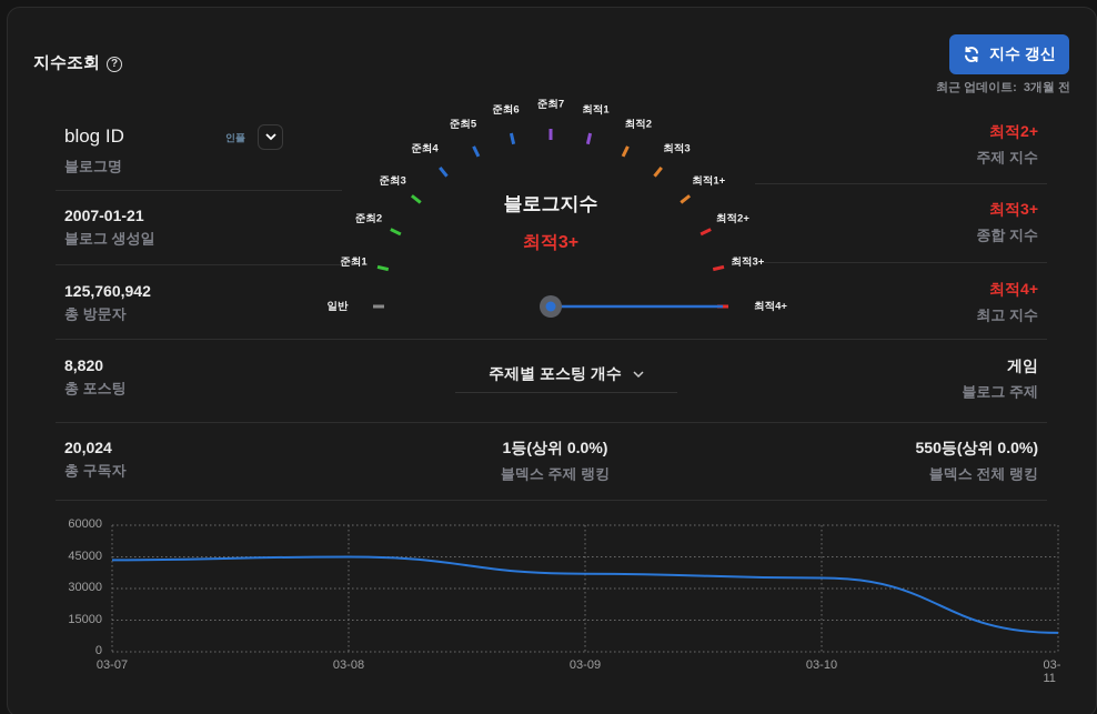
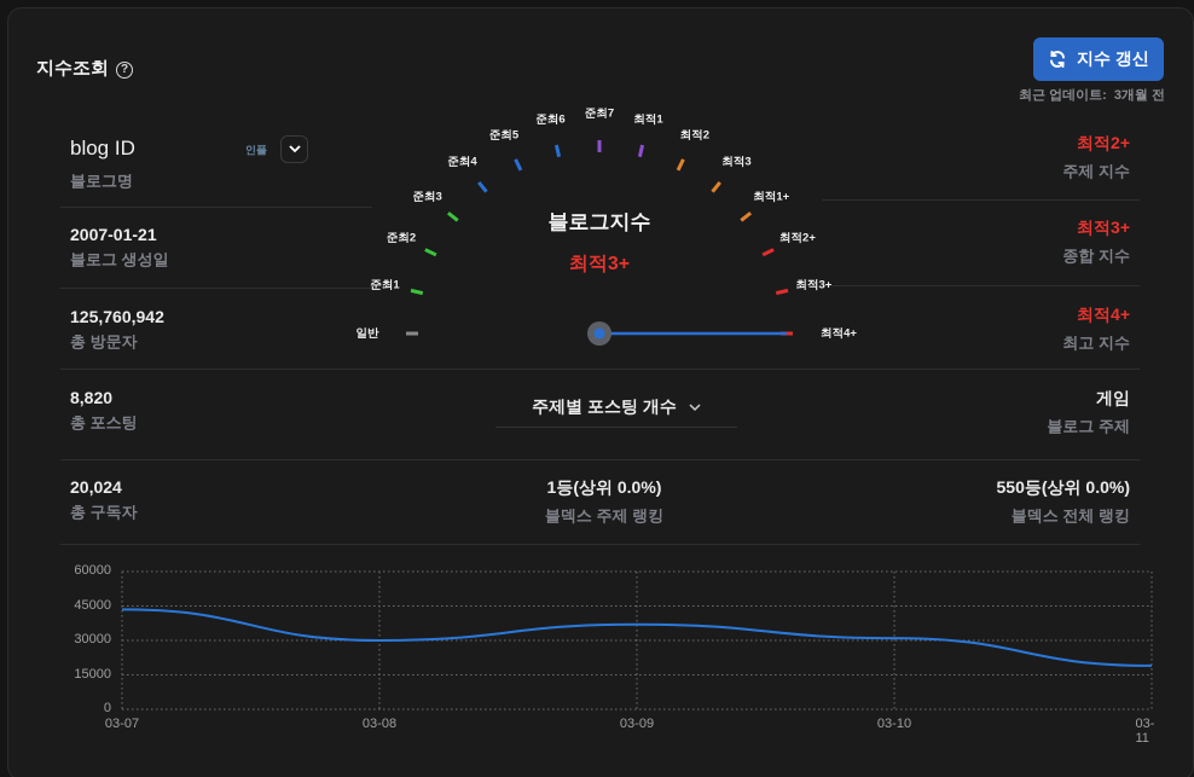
03-08: 45000 -> 30000
03-10: 35000 -> 31000
03-11: 9000 -> 19000
